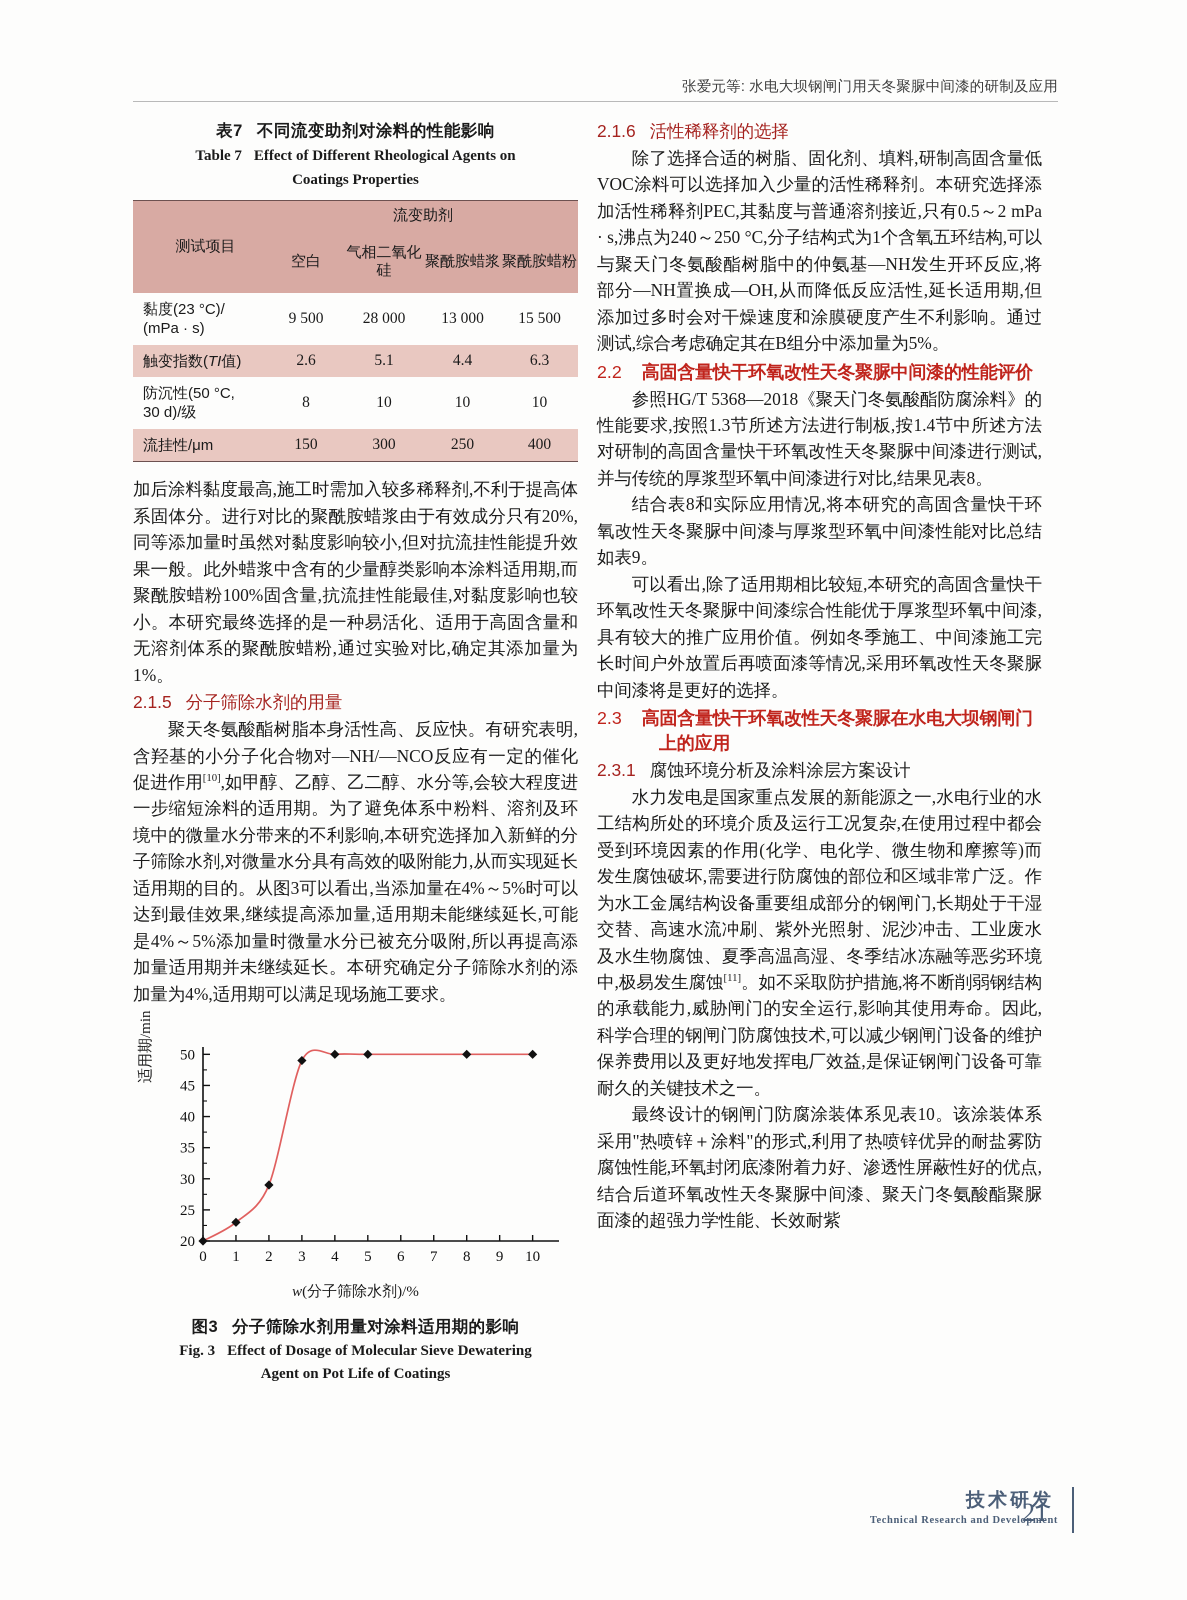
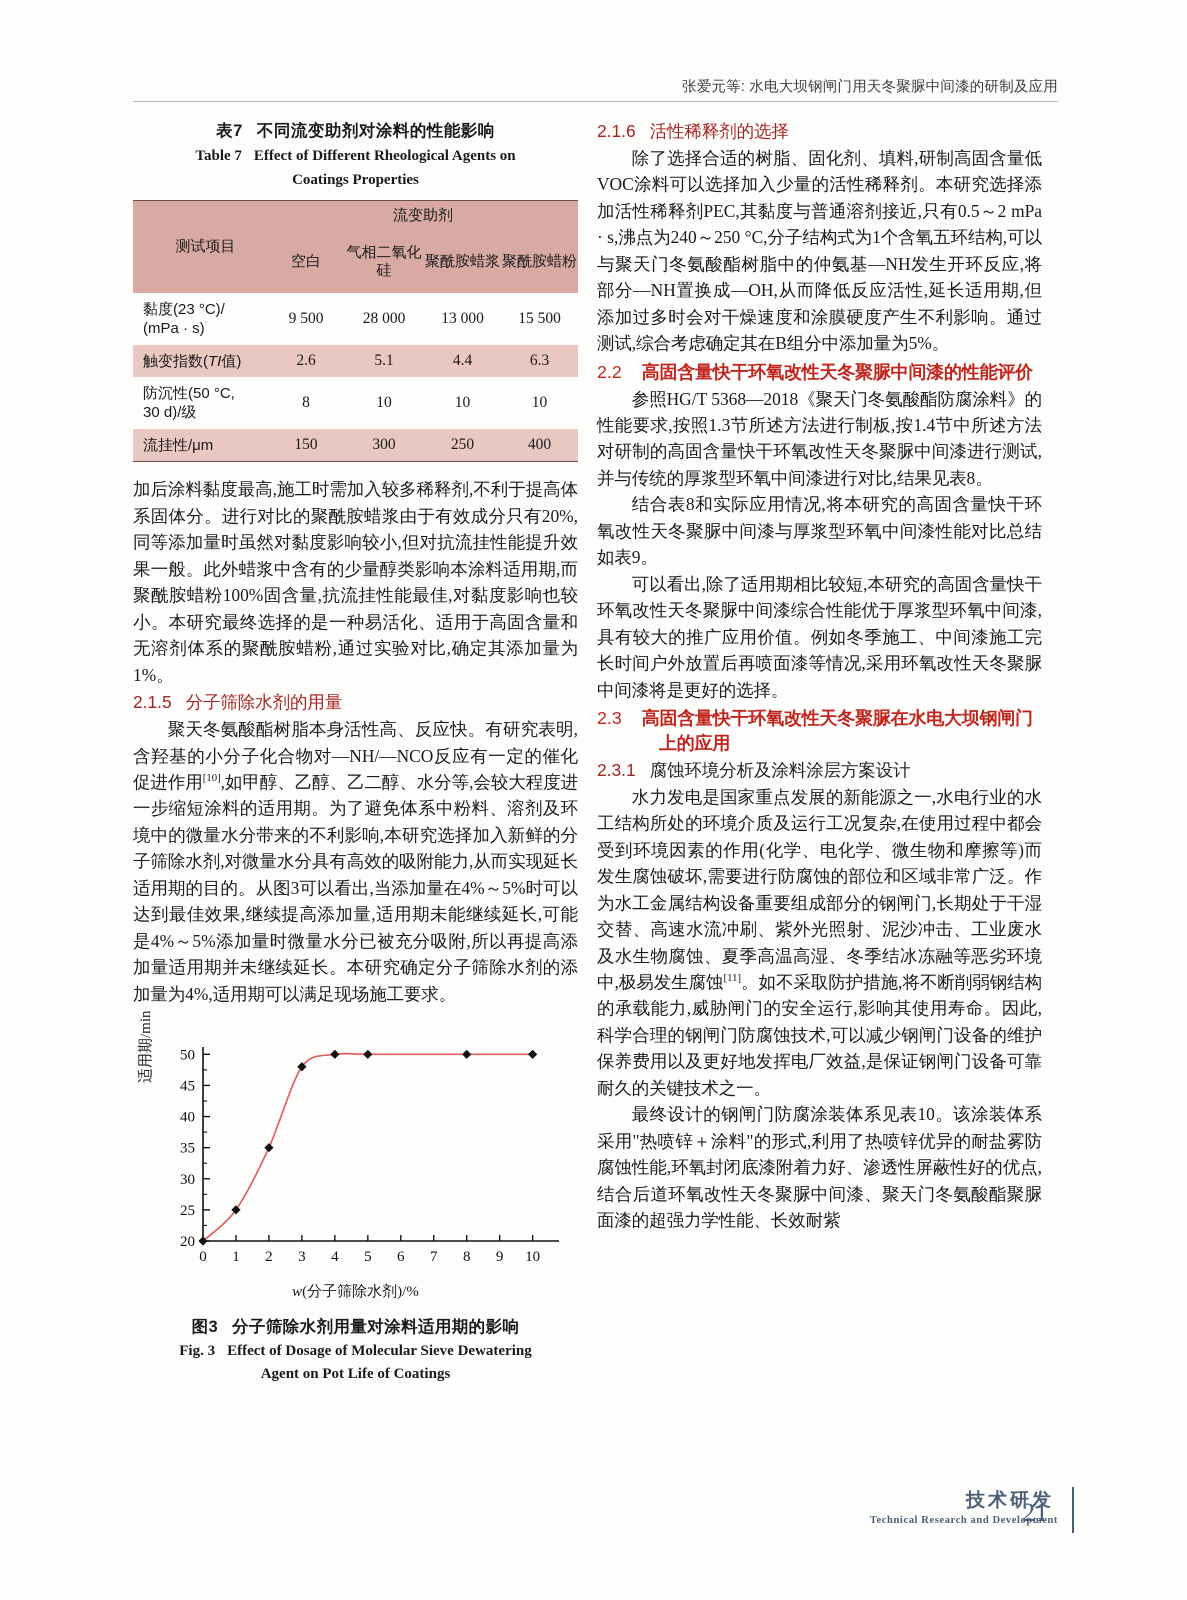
1: 23 -> 25
2: 29 -> 35
3: 49 -> 48
